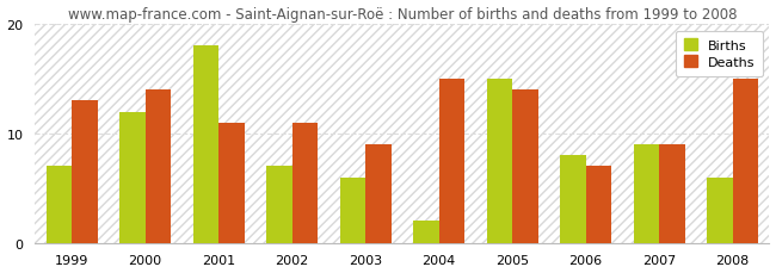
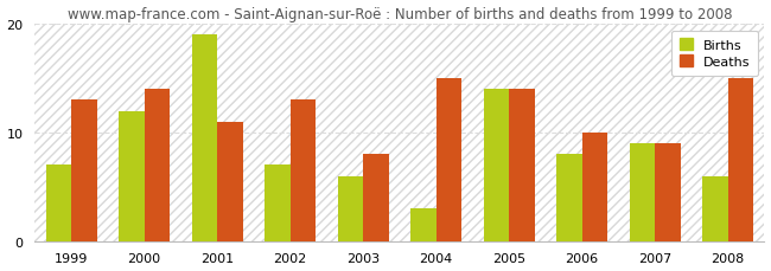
Births/2001: 18 -> 19
Deaths/2002: 11 -> 13
Deaths/2003: 9 -> 8
Births/2004: 2 -> 3
Births/2005: 15 -> 14
Deaths/2006: 7 -> 10
